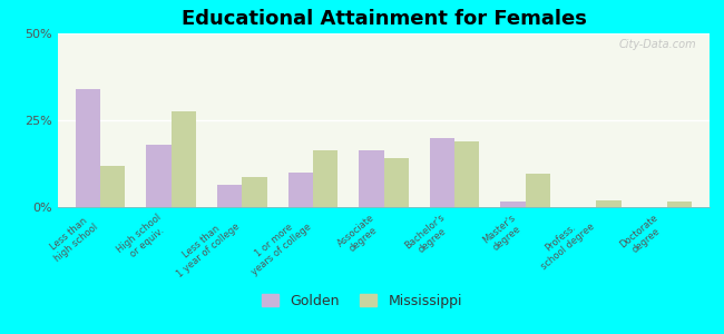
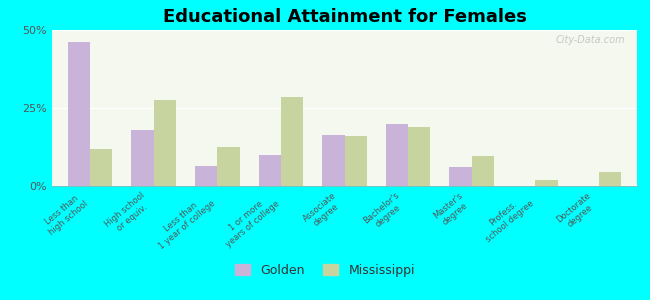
Golden/Less than high school: 34.0% -> 46.0%
Mississippi/Less than 1 year of college: 8.5% -> 12.5%
Mississippi/1 or more years of college: 16.5% -> 28.5%
Mississippi/Associate degree: 14.0% -> 16.0%
Golden/Master's degree: 1.5% -> 6.0%
Mississippi/Doctorate degree: 1.5% -> 4.5%
